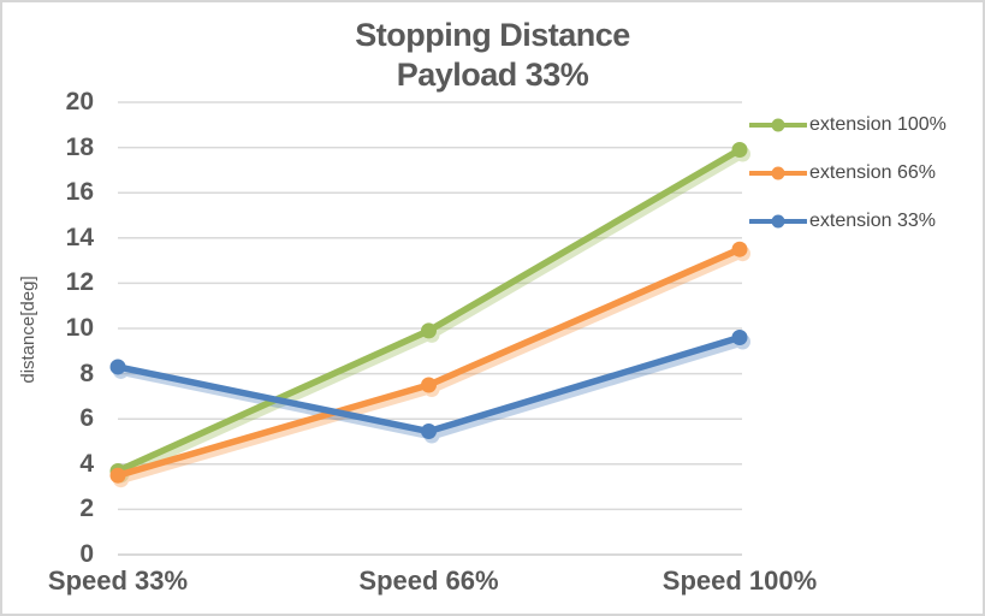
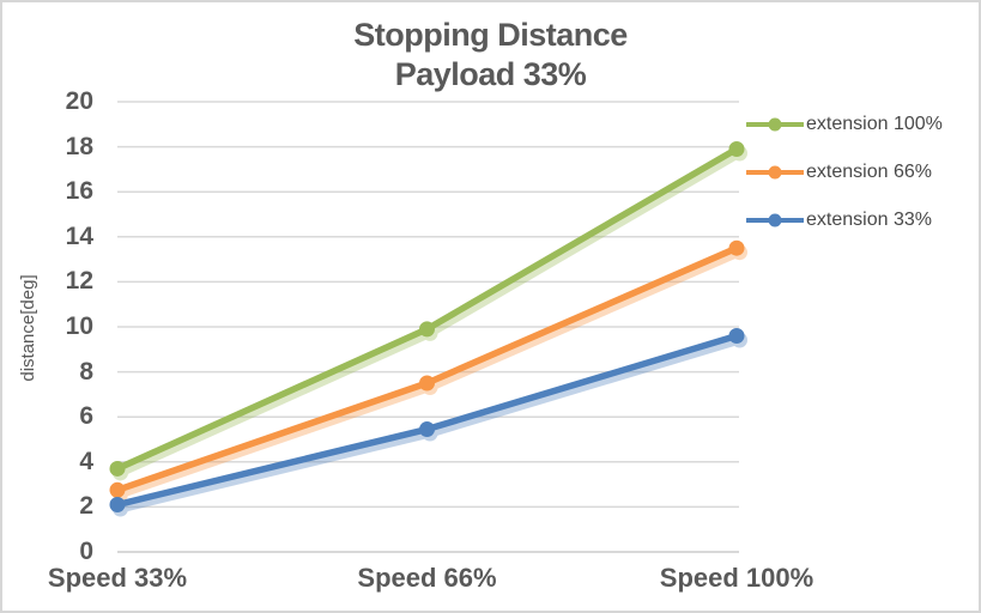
extension 66%/Speed 33%: 3.5 -> 2.8
extension 33%/Speed 33%: 8.3 -> 2.1
